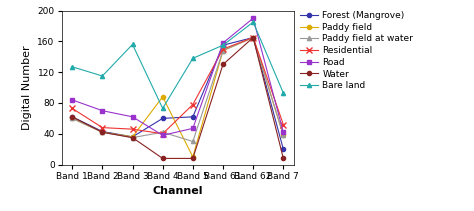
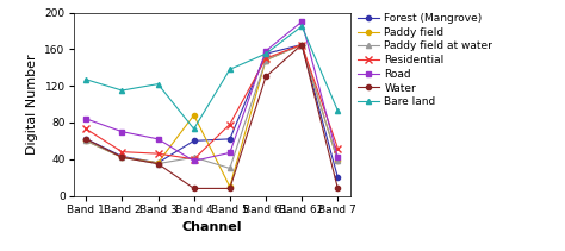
Bare land/Band 3: 156 -> 122
